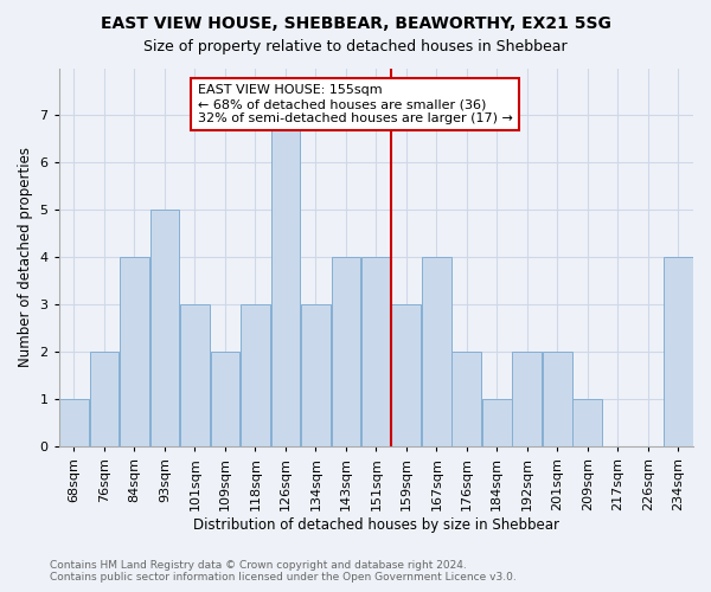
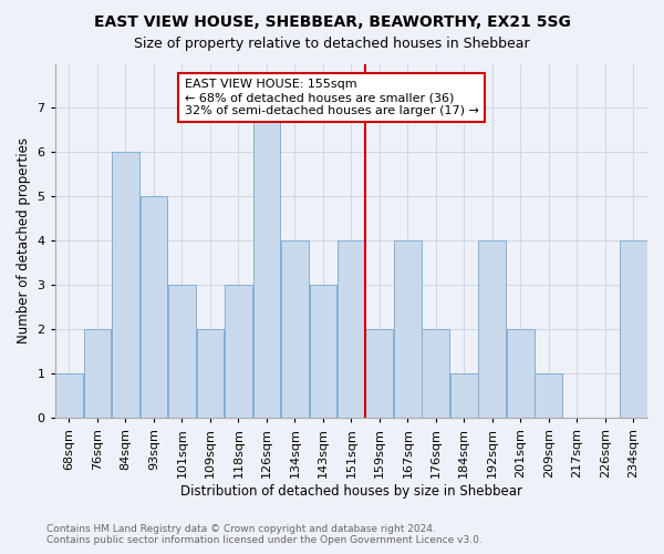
84sqm: 4 -> 6
134sqm: 3 -> 4
143sqm: 4 -> 3
159sqm: 3 -> 2
192sqm: 2 -> 4
